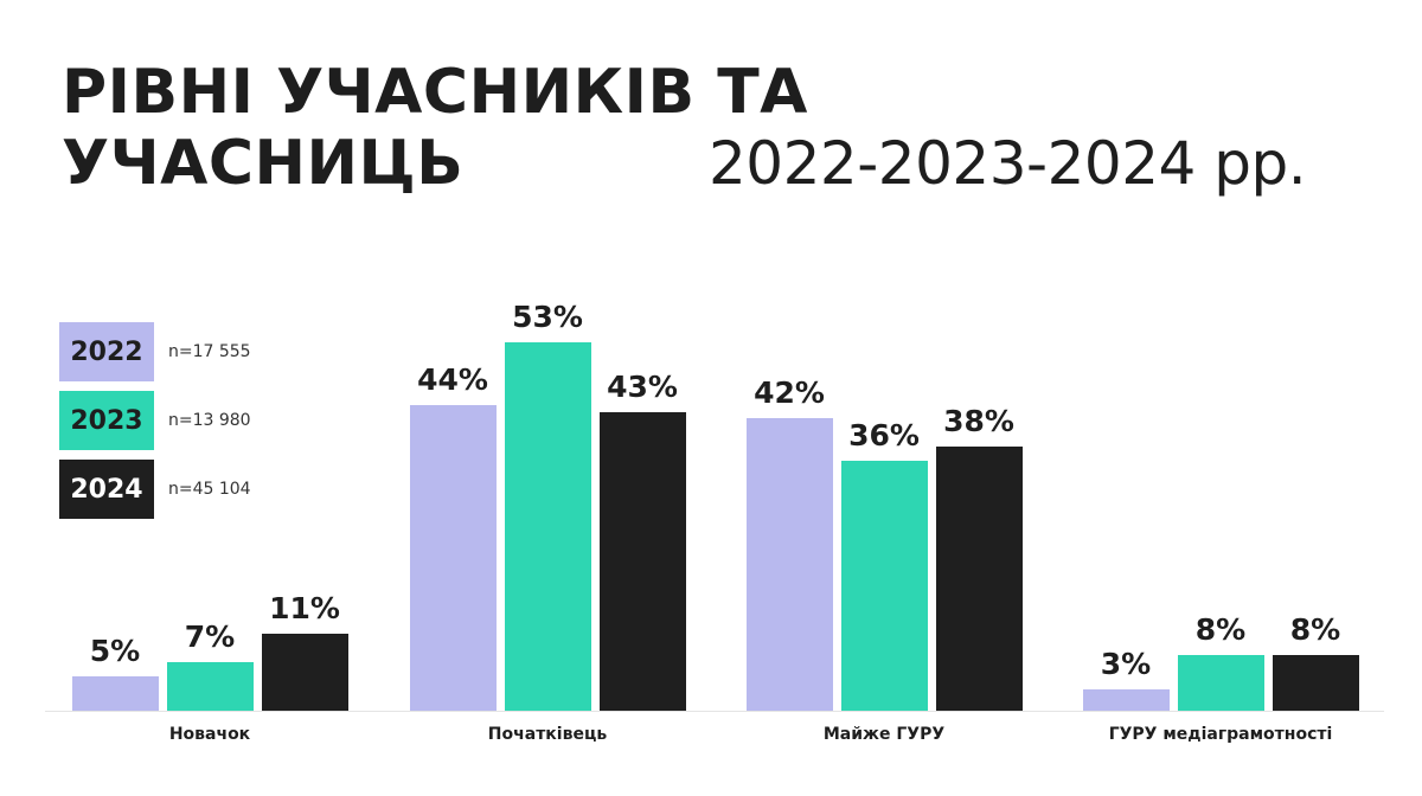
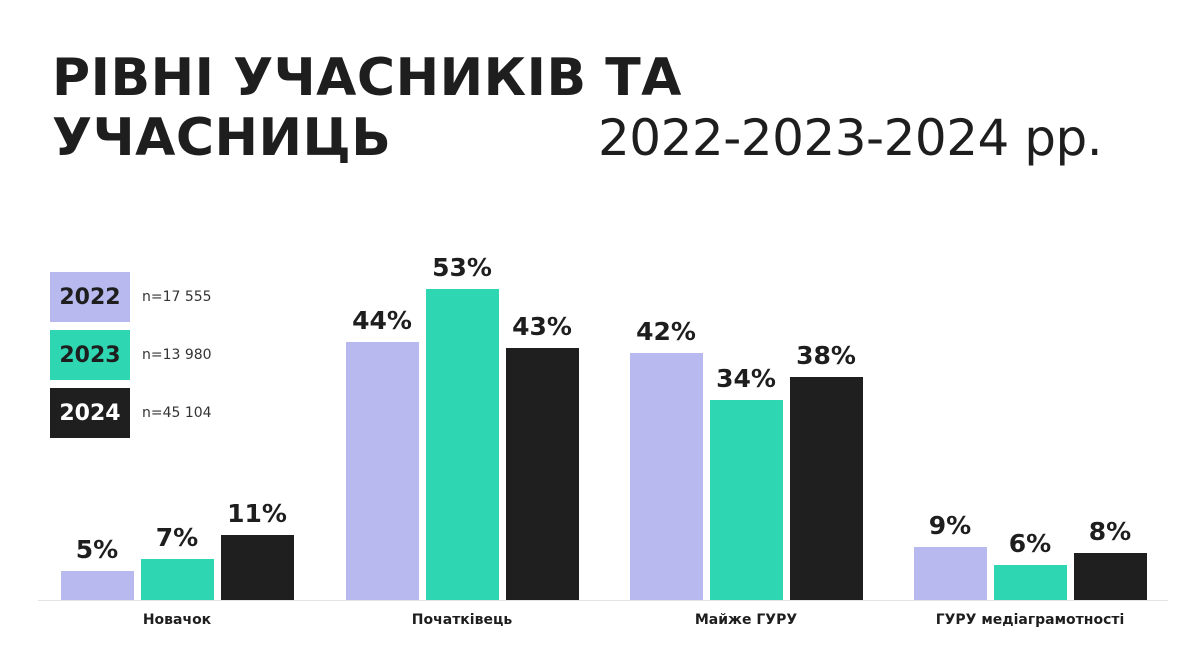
2023/Майже ГУРУ: 36% -> 34%
2022/ГУРУ медіаграмотності: 3% -> 9%
2023/ГУРУ медіаграмотності: 8% -> 6%
